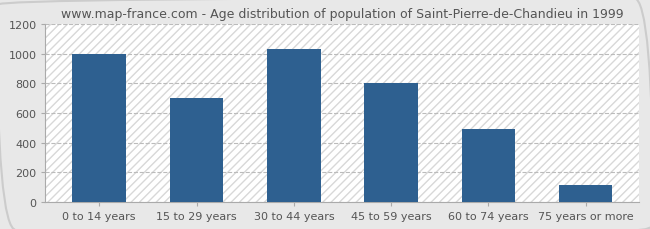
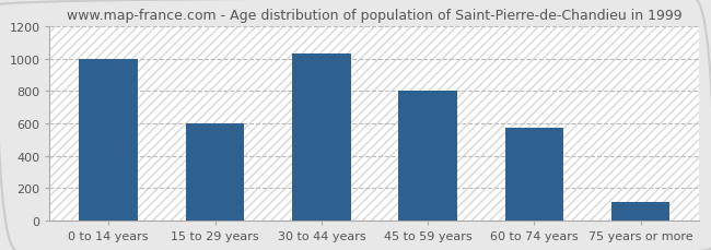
15 to 29 years: 700 -> 600
60 to 74 years: 490 -> 570
